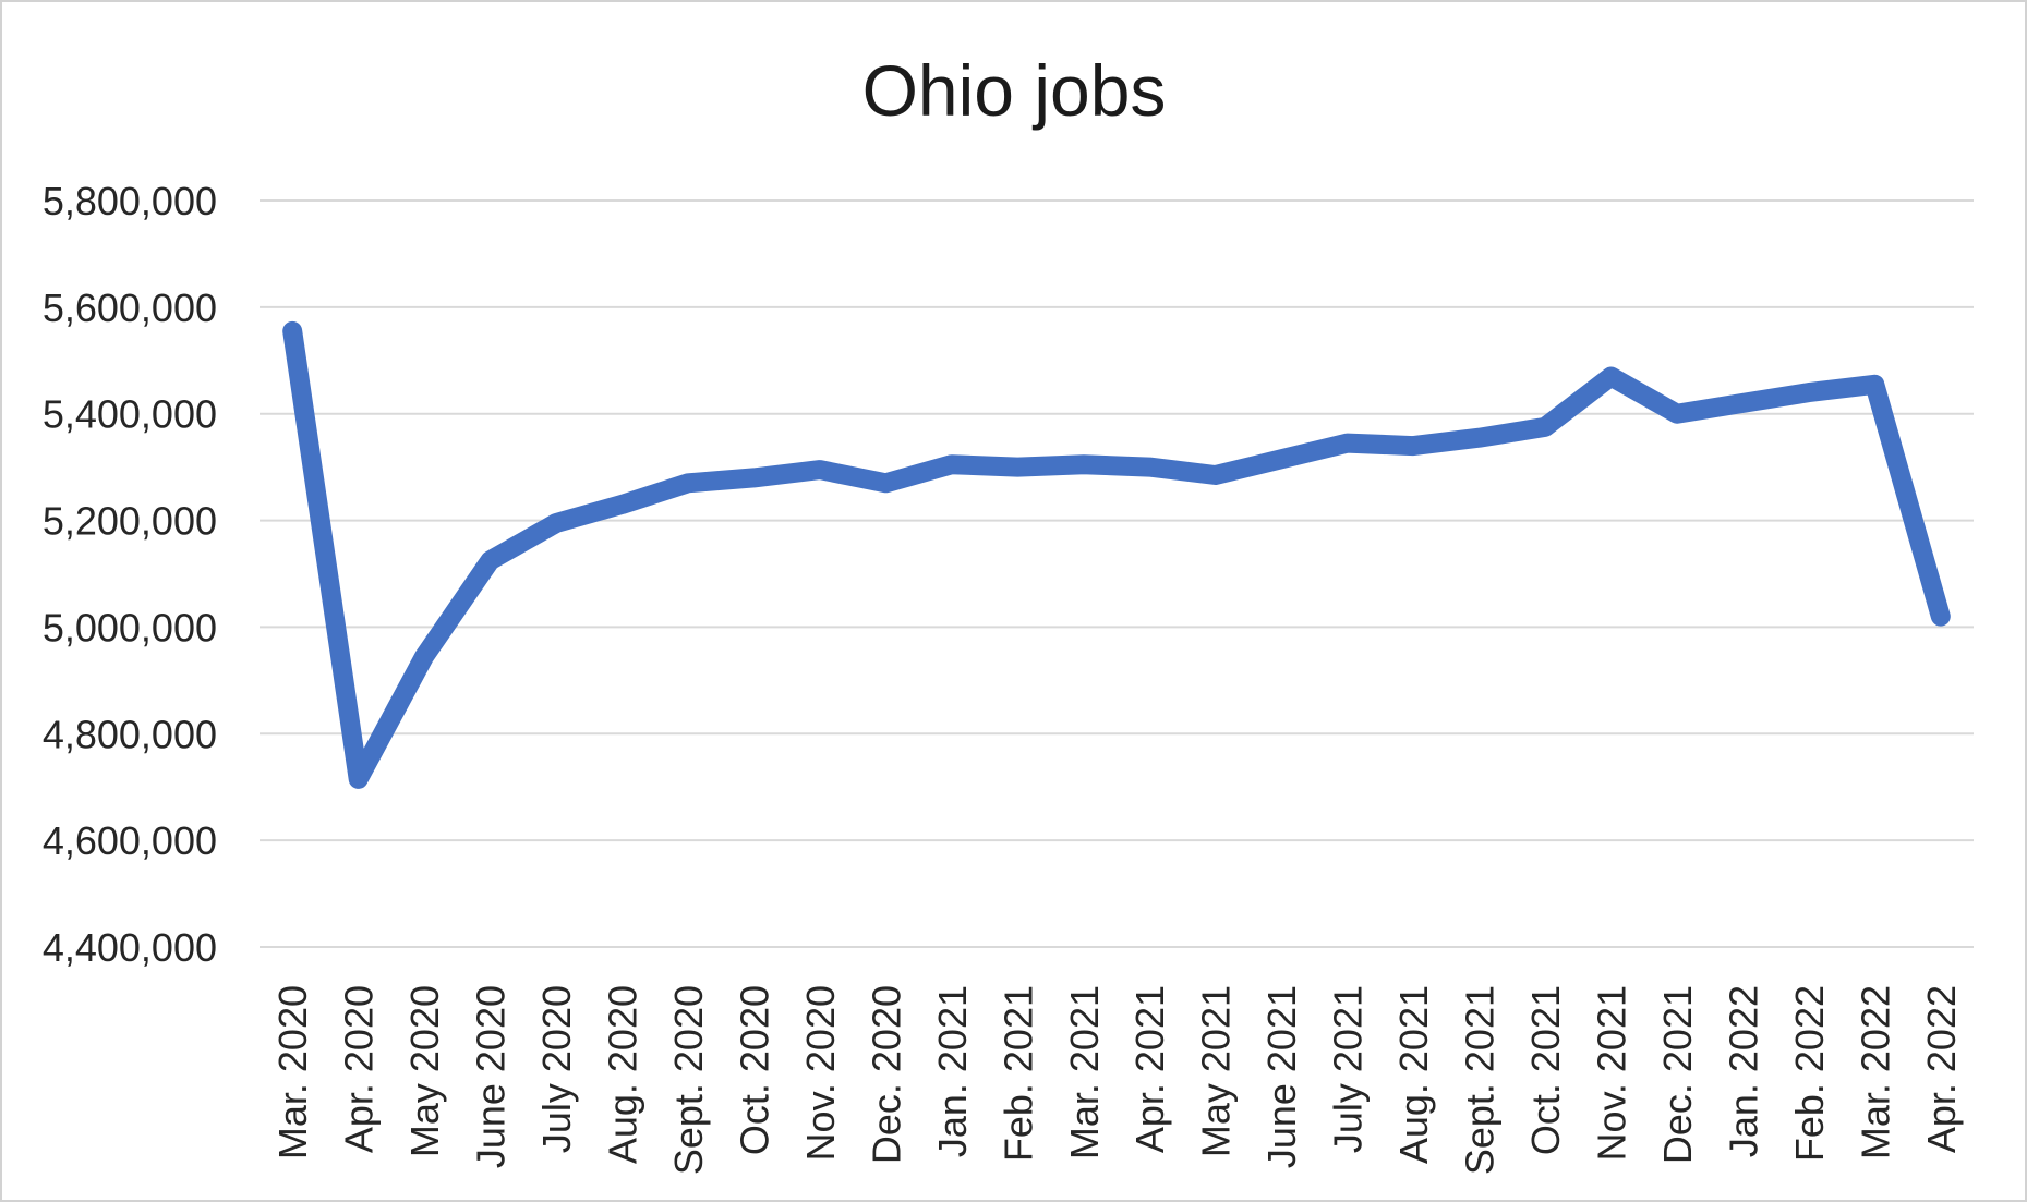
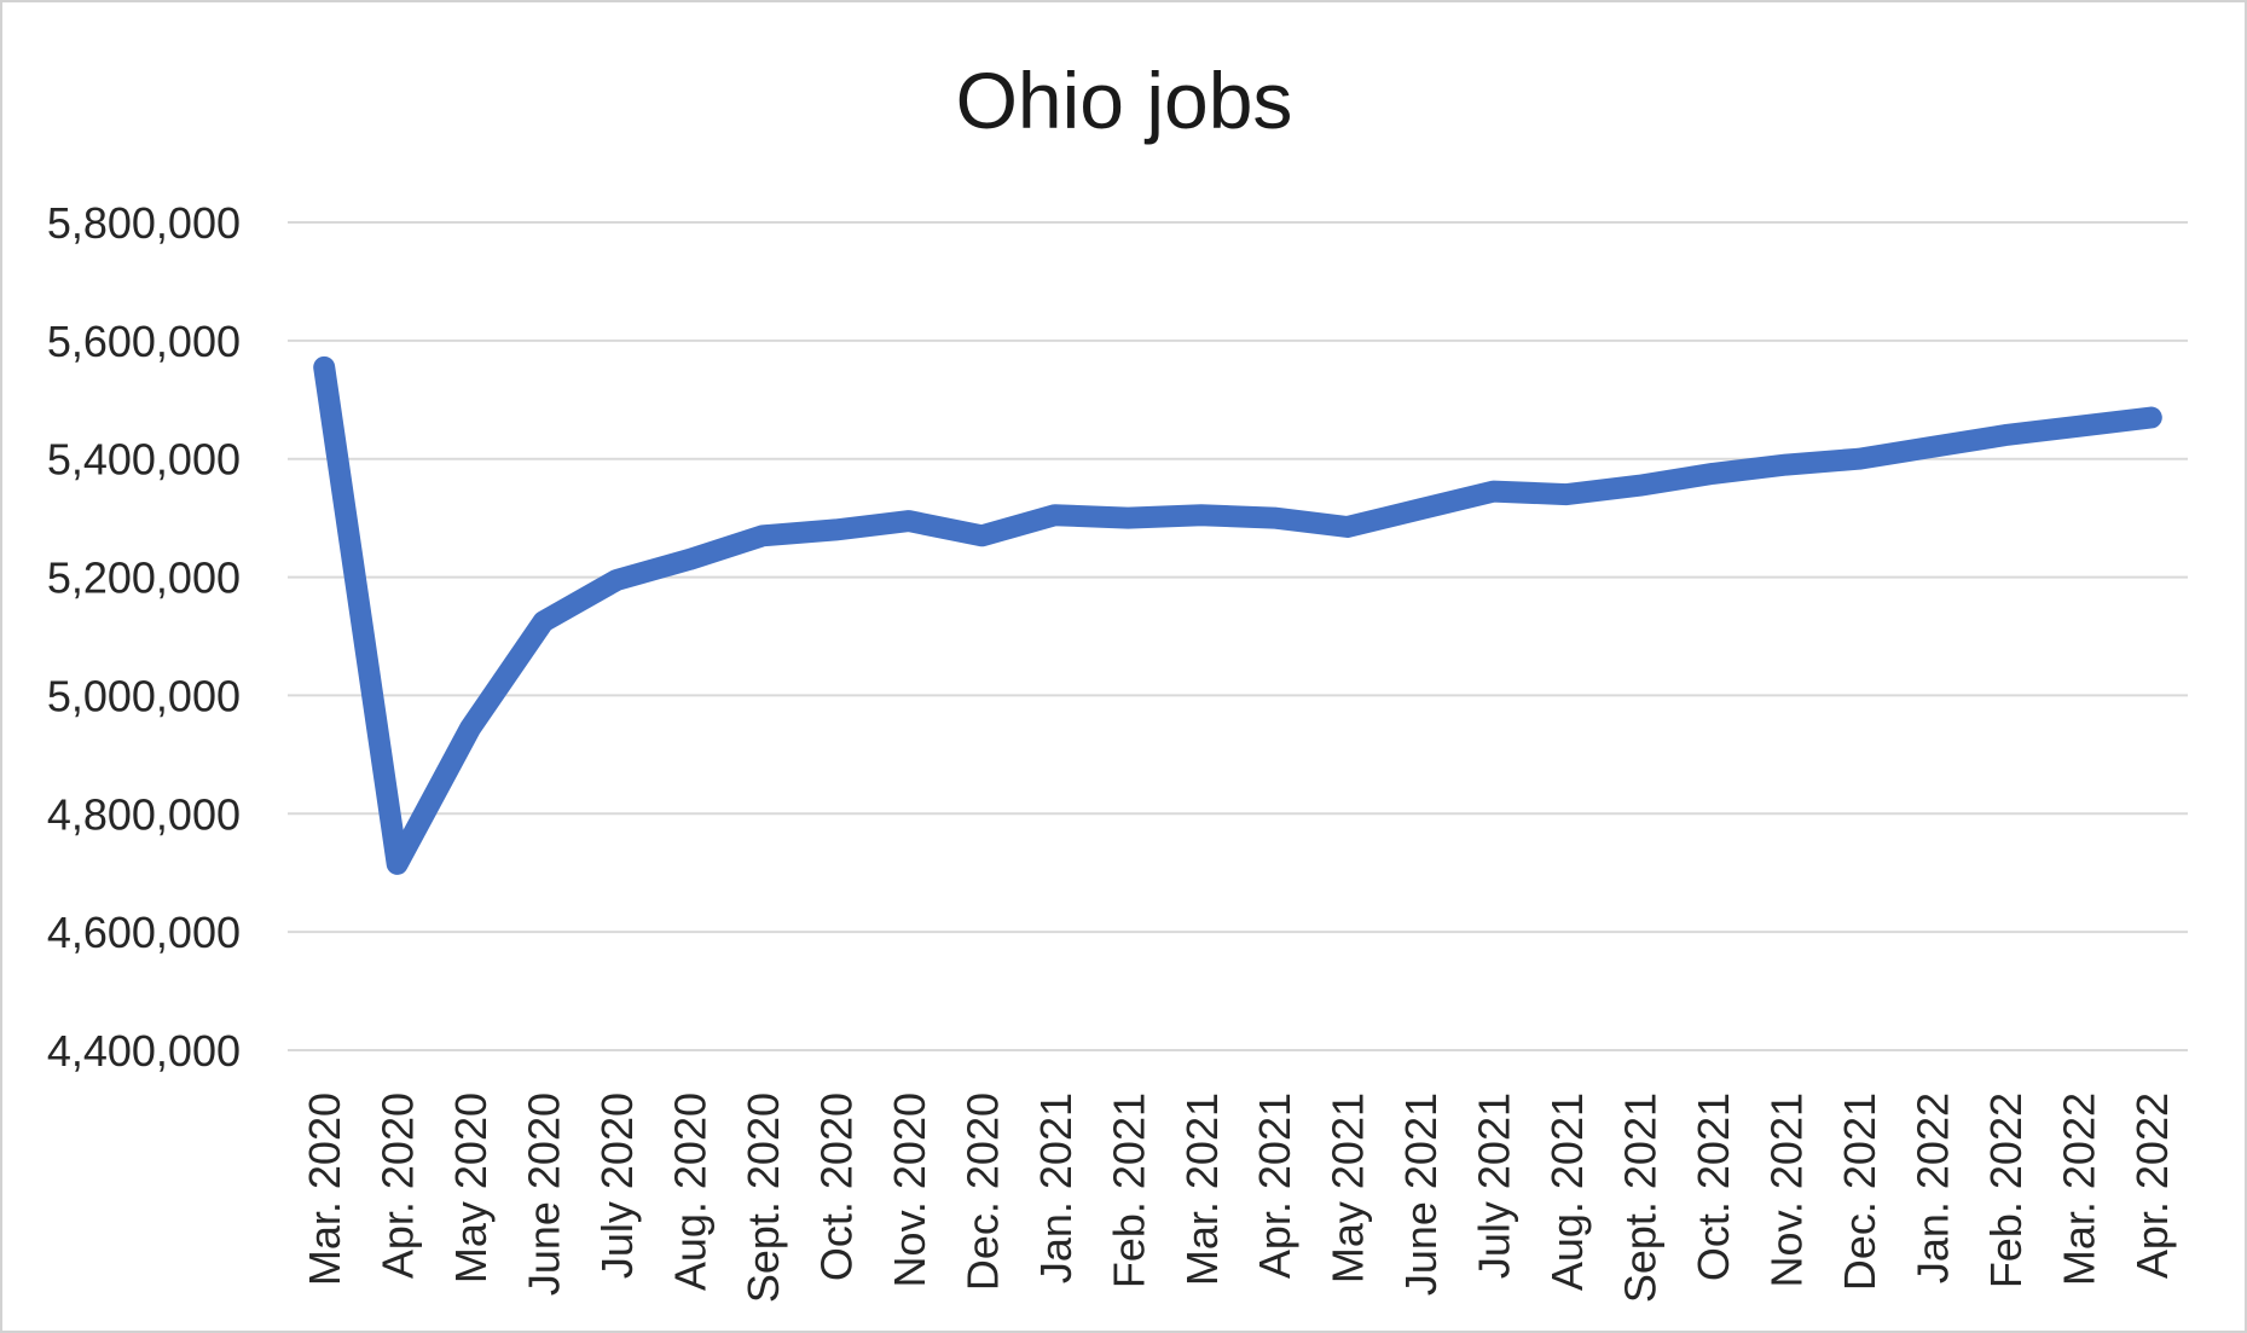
Nov. 2021: 5470000 -> 5390000
Apr. 2022: 5020000 -> 5470000
